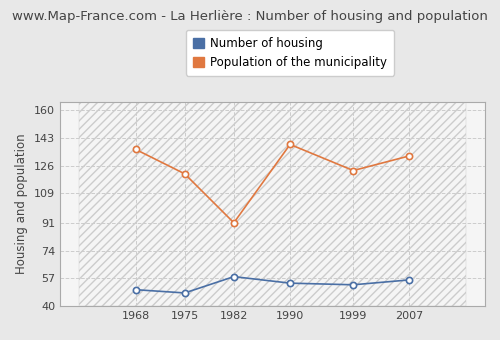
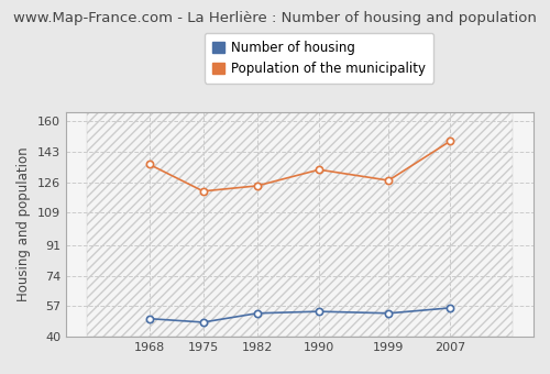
Number of housing/1982: 58 -> 53
Population of the municipality/1982: 91 -> 124
Population of the municipality/1990: 139 -> 133
Population of the municipality/1999: 123 -> 127
Population of the municipality/2007: 132 -> 149
